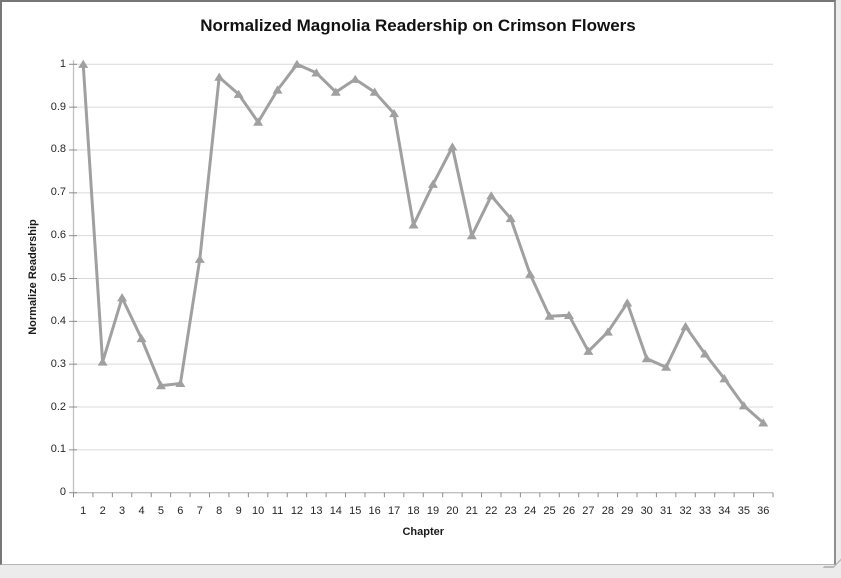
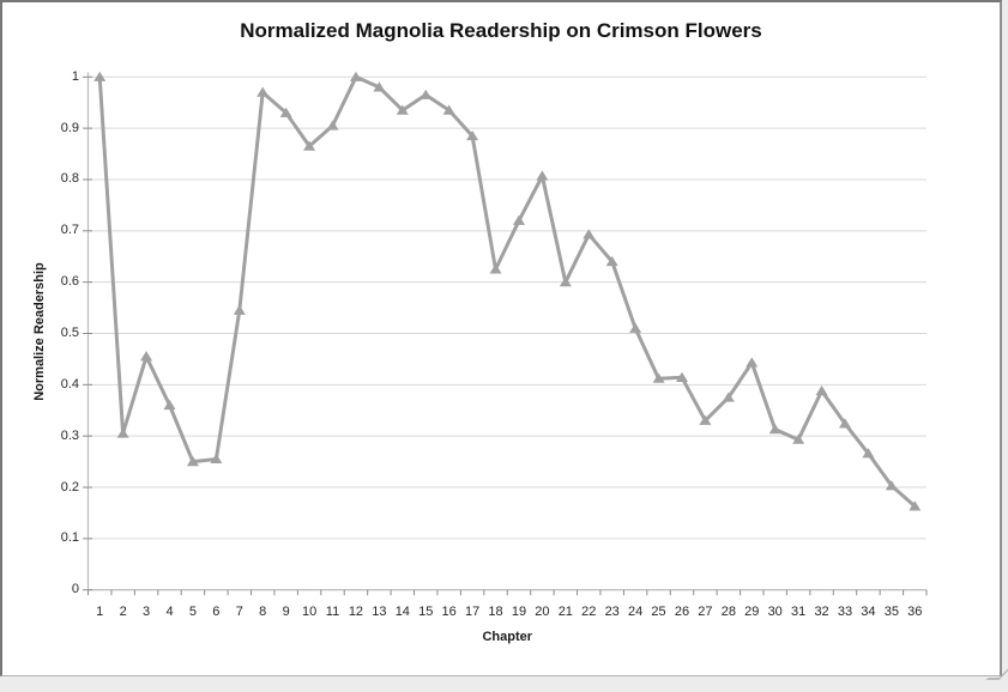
11: 0.94 -> 0.91
